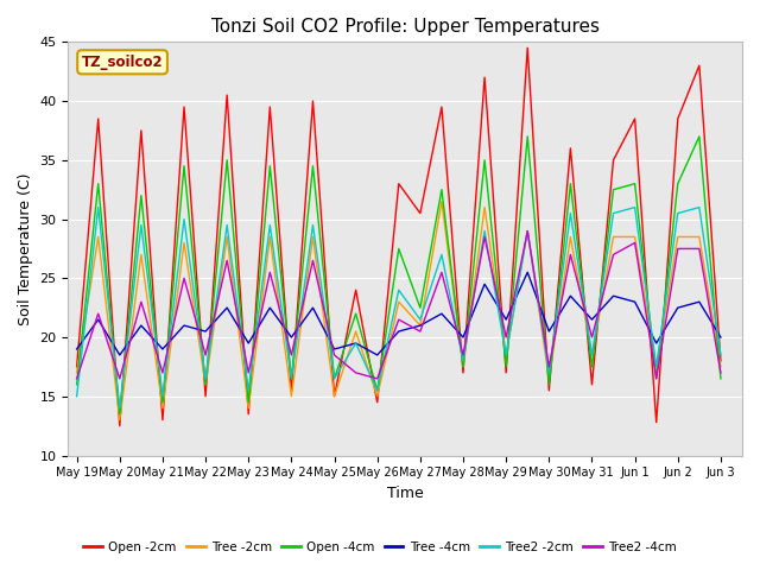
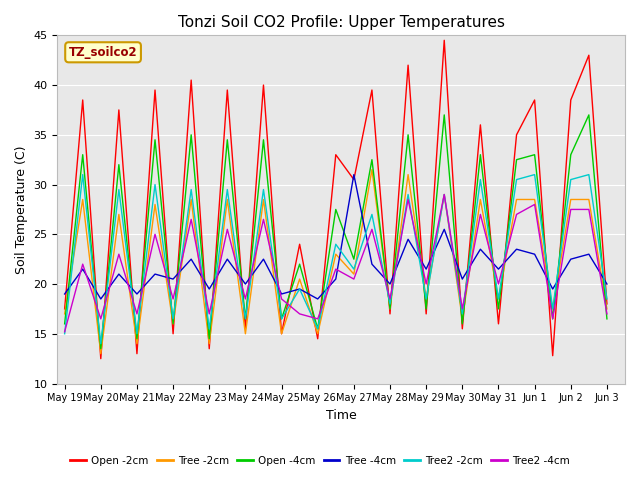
Tree2 -4cm/May 19: 16.5 -> 15.2
Tree -4cm/May 27: 21.0 -> 31.0
